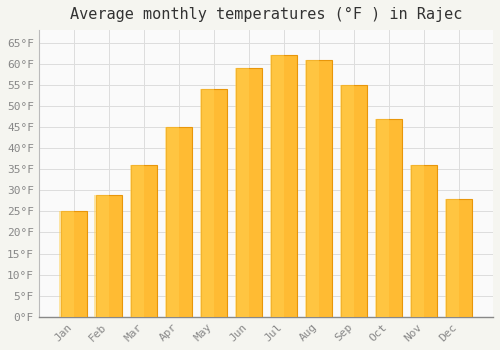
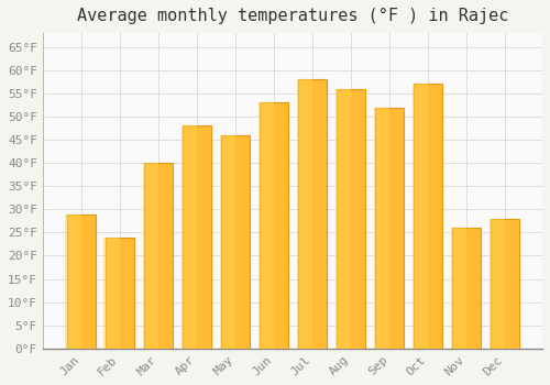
Jan: 25°F -> 29°F
Feb: 29°F -> 24°F
Mar: 36°F -> 40°F
Apr: 45°F -> 48°F
May: 54°F -> 46°F
Jun: 59°F -> 53°F
Jul: 62°F -> 58°F
Aug: 61°F -> 56°F
Sep: 55°F -> 52°F
Oct: 47°F -> 57°F
Nov: 36°F -> 26°F
